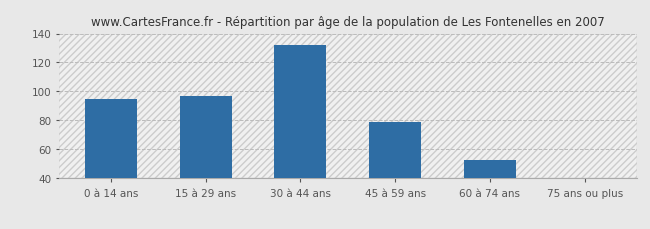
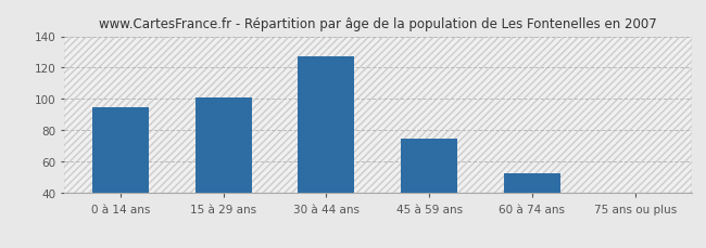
15 à 29 ans: 97 -> 101
30 à 44 ans: 132 -> 127
45 à 59 ans: 79 -> 75
